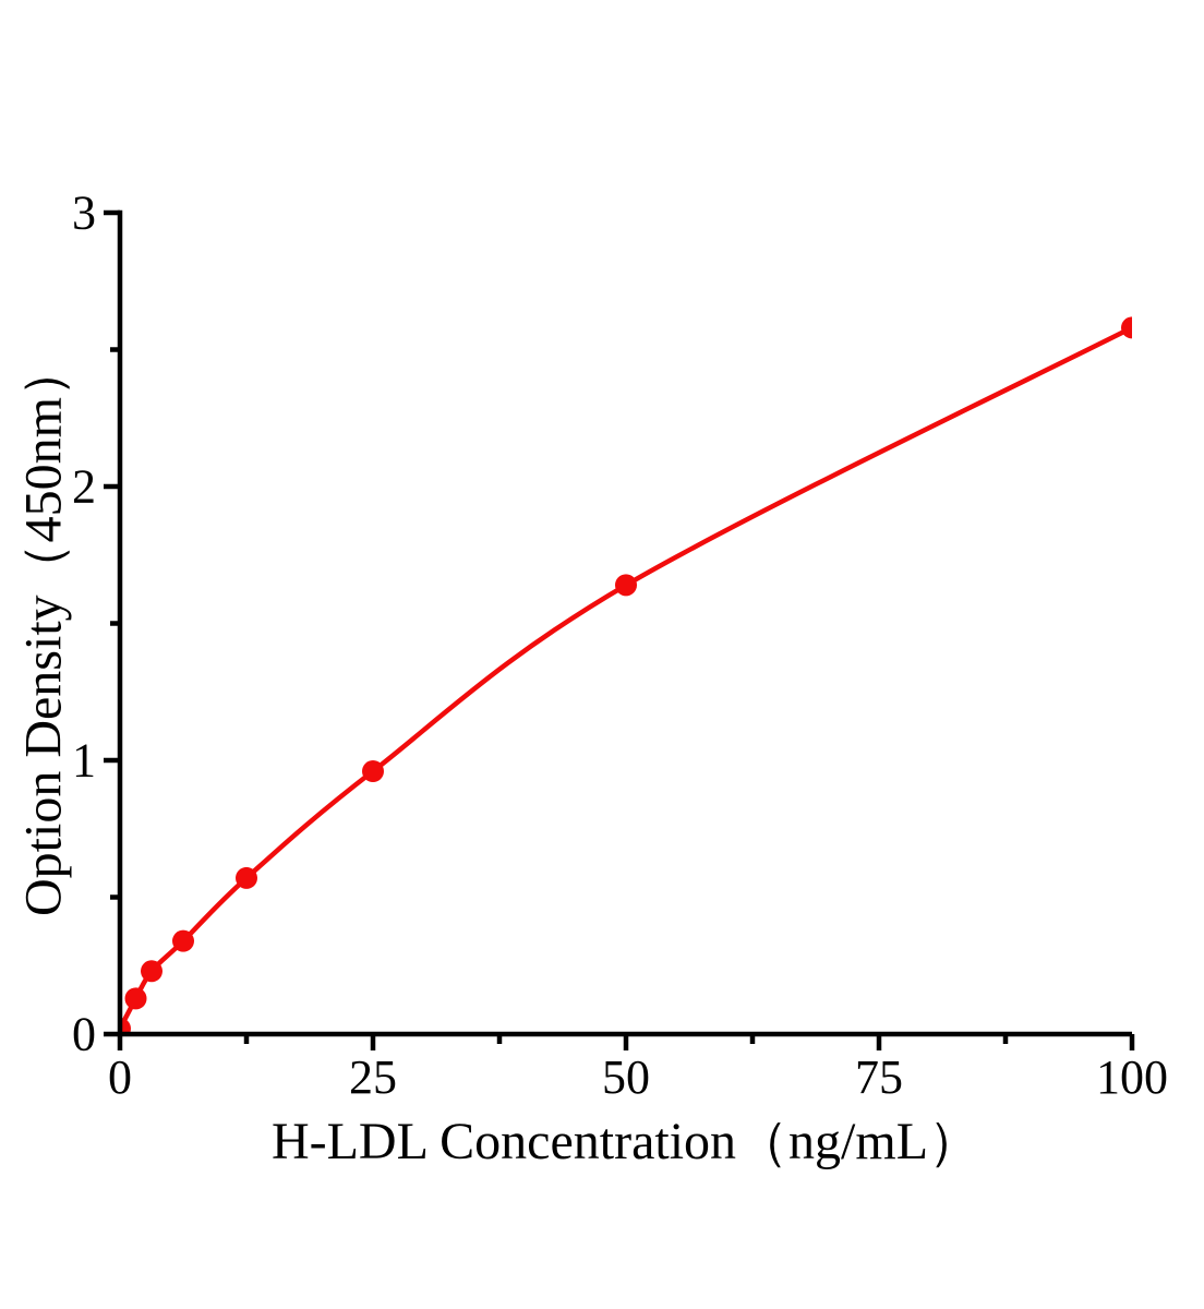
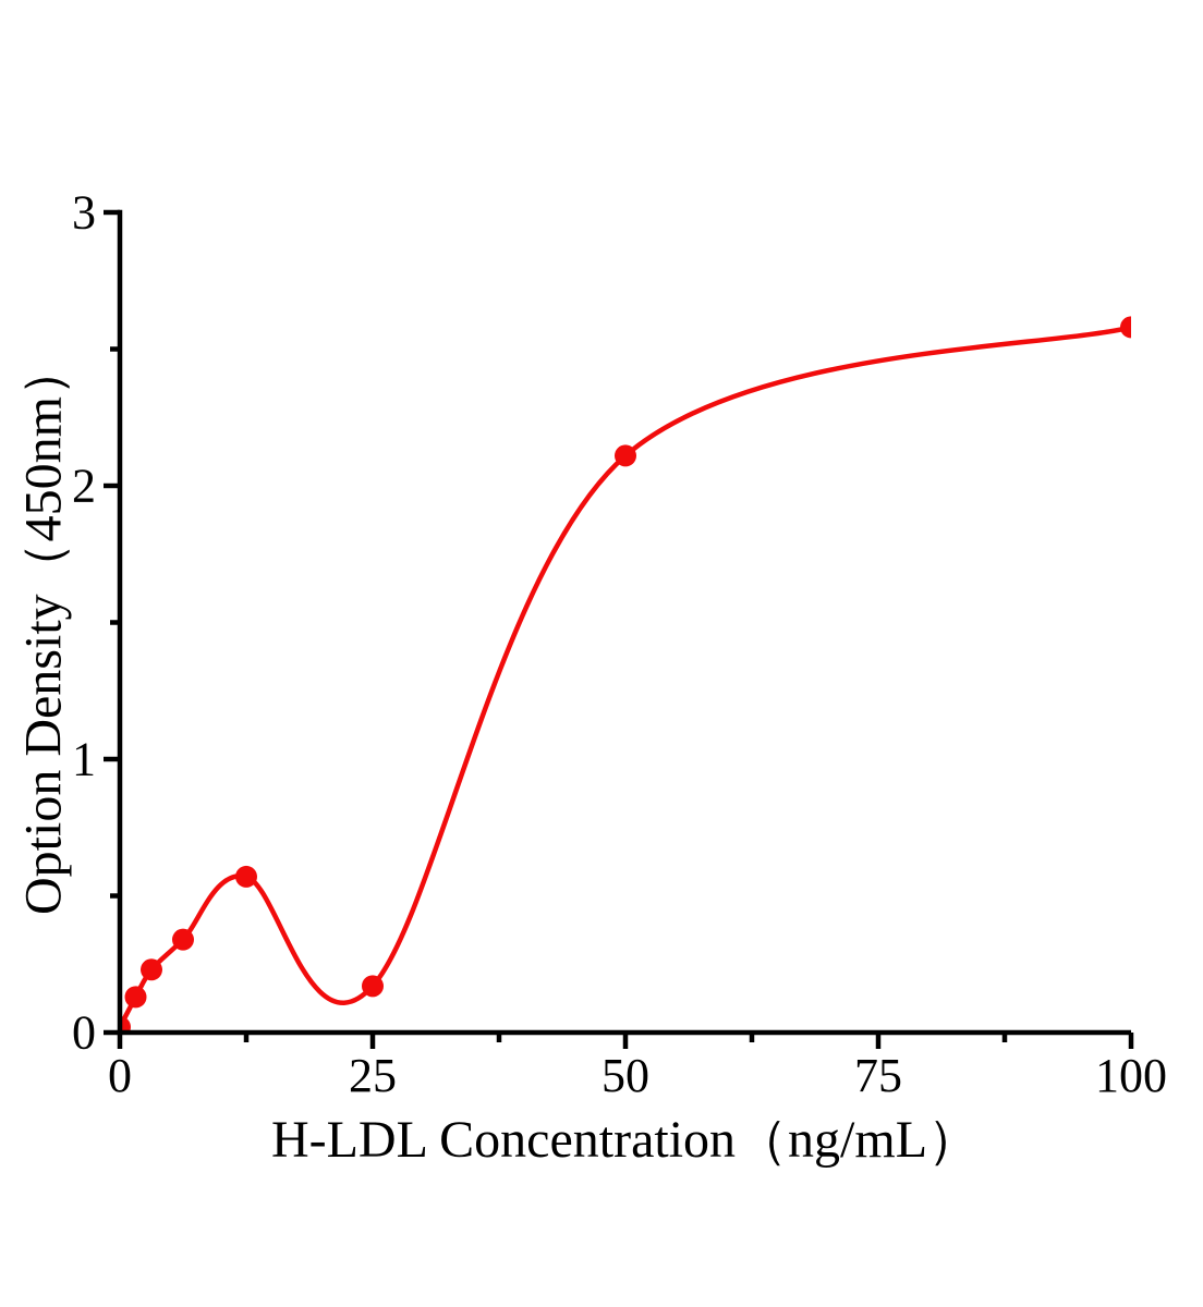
25: 0.96 -> 0.17
50: 1.64 -> 2.11
